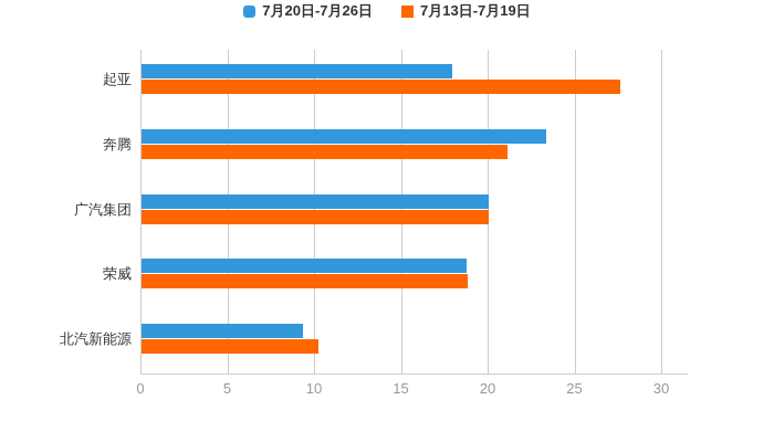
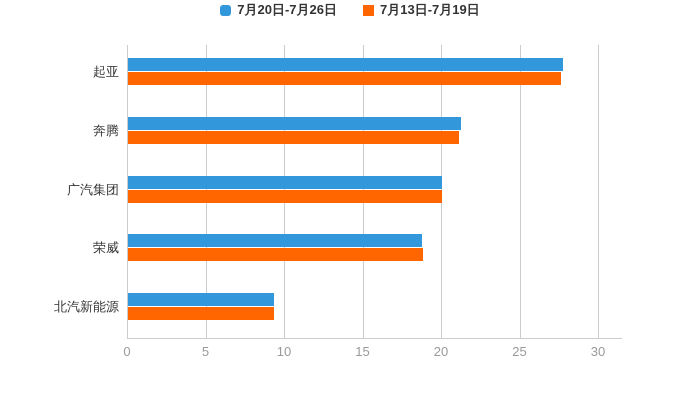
7月20日-7月26日/起亚: 17.9 -> 27.7
7月20日-7月26日/奔腾: 23.3 -> 21.2
7月13日-7月19日/北汽新能源: 10.2 -> 9.3
